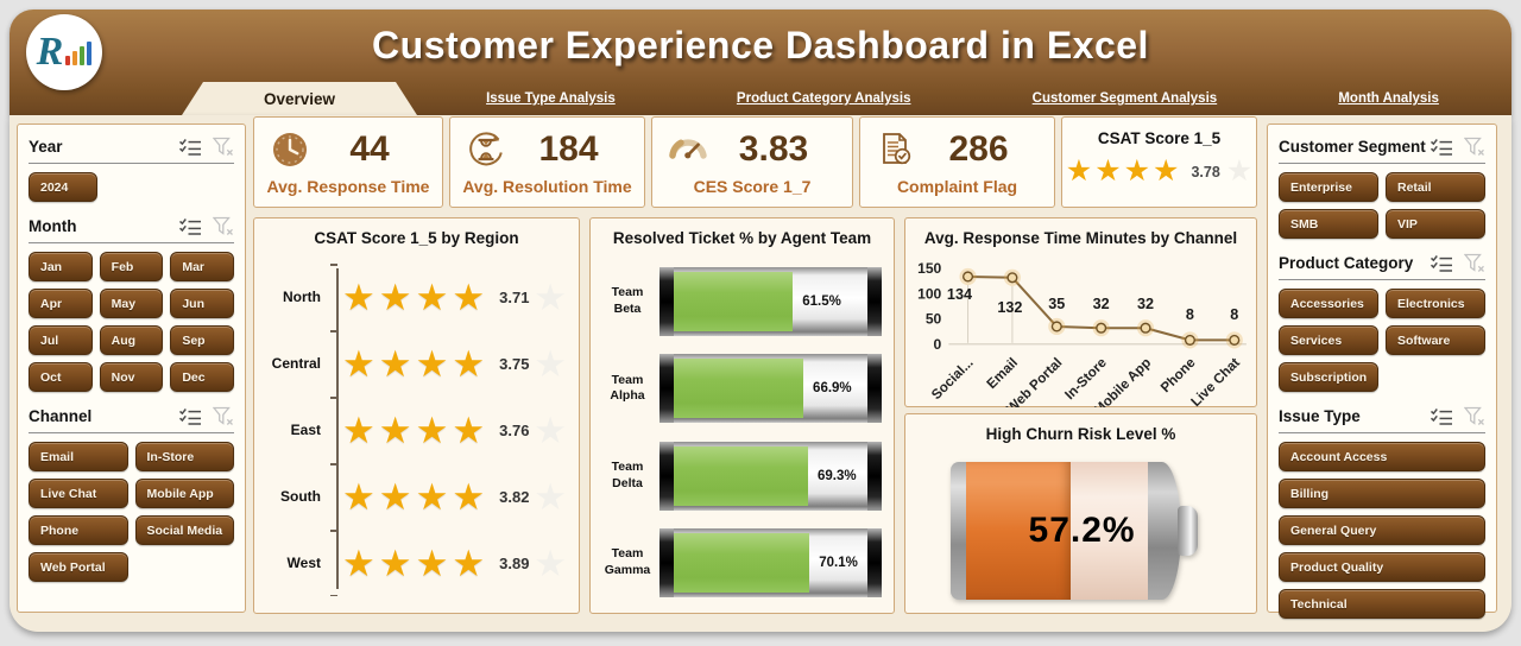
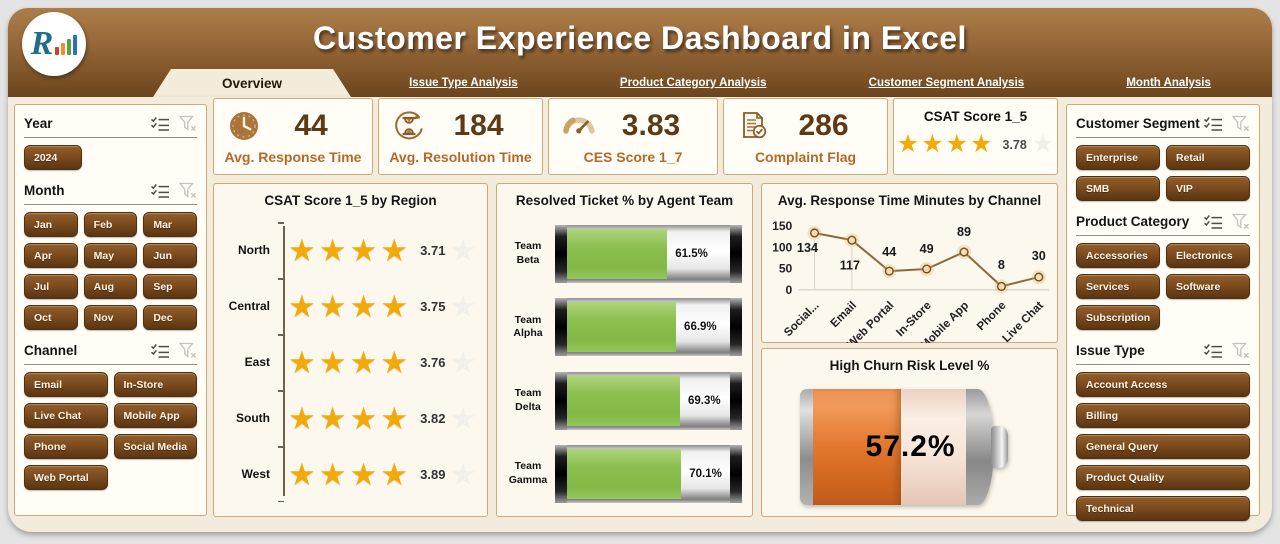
Avg. Response Time Minutes by Channel/Email: 132 -> 117
Avg. Response Time Minutes by Channel/Web Portal: 35 -> 44
Avg. Response Time Minutes by Channel/In-Store: 32 -> 49
Avg. Response Time Minutes by Channel/Mobile App: 32 -> 89
Avg. Response Time Minutes by Channel/Live Chat: 8 -> 30
